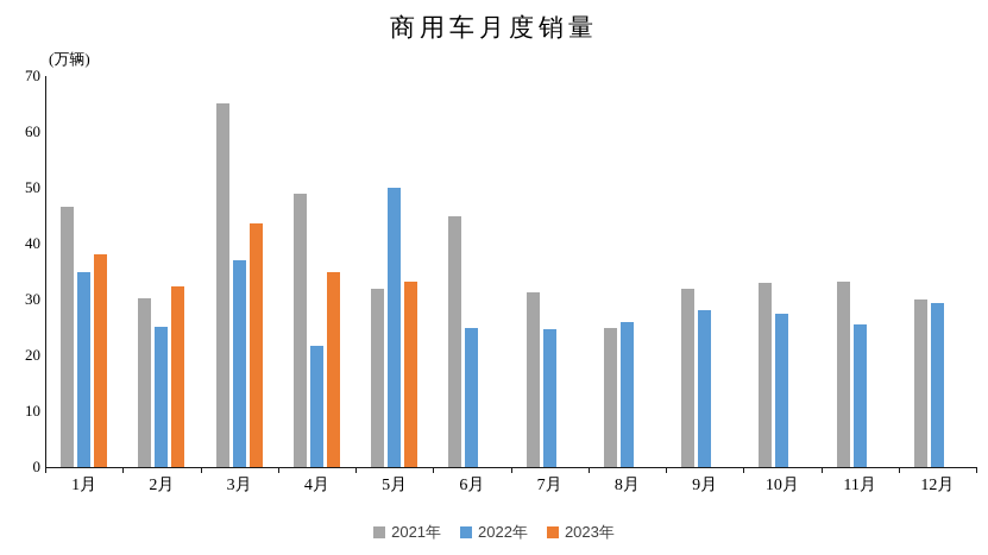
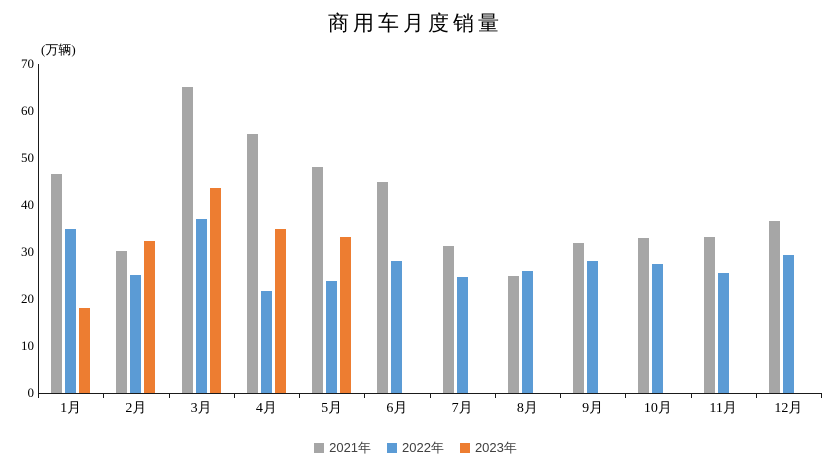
2023年/1月: 38 -> 18
2021年/4月: 49 -> 55
2021年/5月: 32 -> 48
2022年/5月: 50 -> 24
2022年/6月: 25 -> 28
2021年/12月: 30 -> 36
